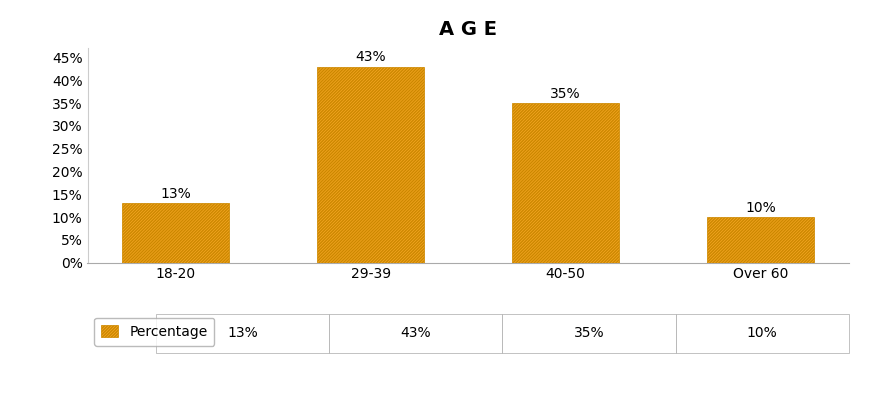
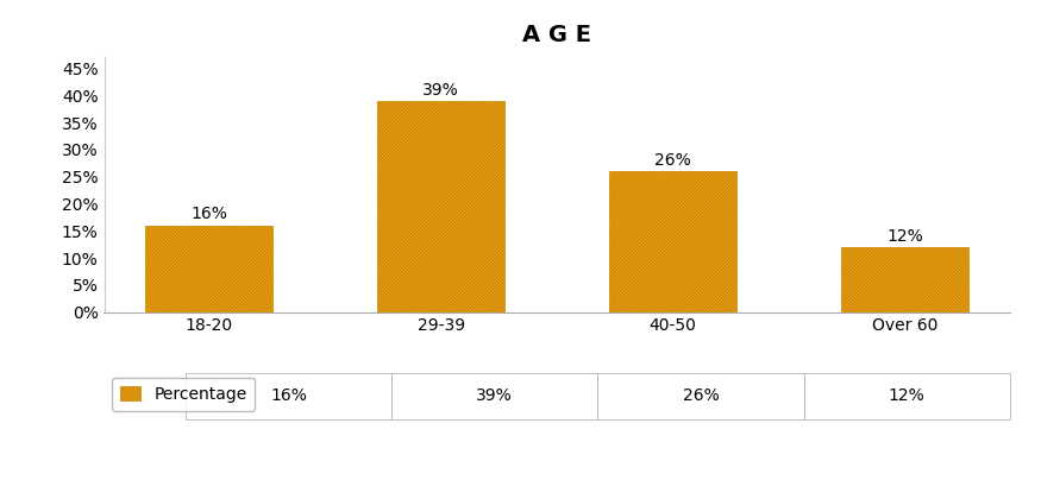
18-20: 13% -> 16%
29-39: 43% -> 39%
40-50: 35% -> 26%
Over 60: 10% -> 12%
